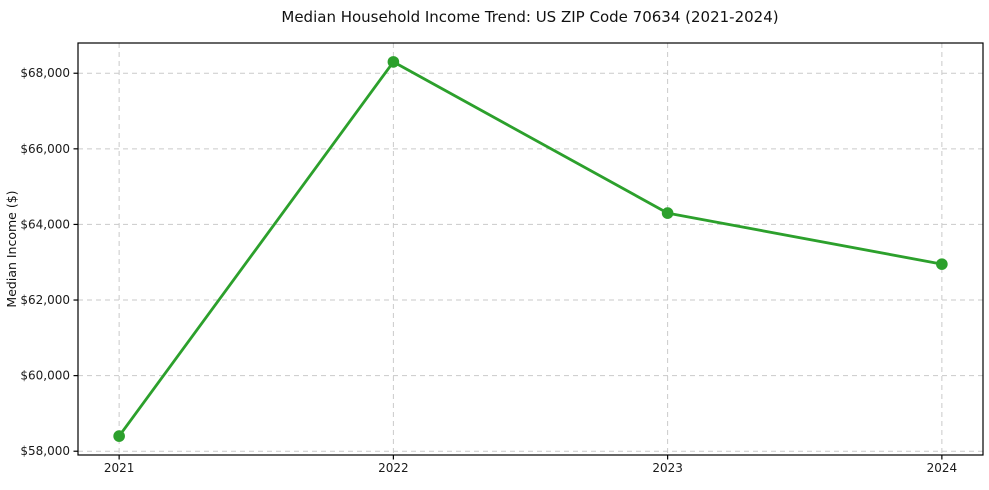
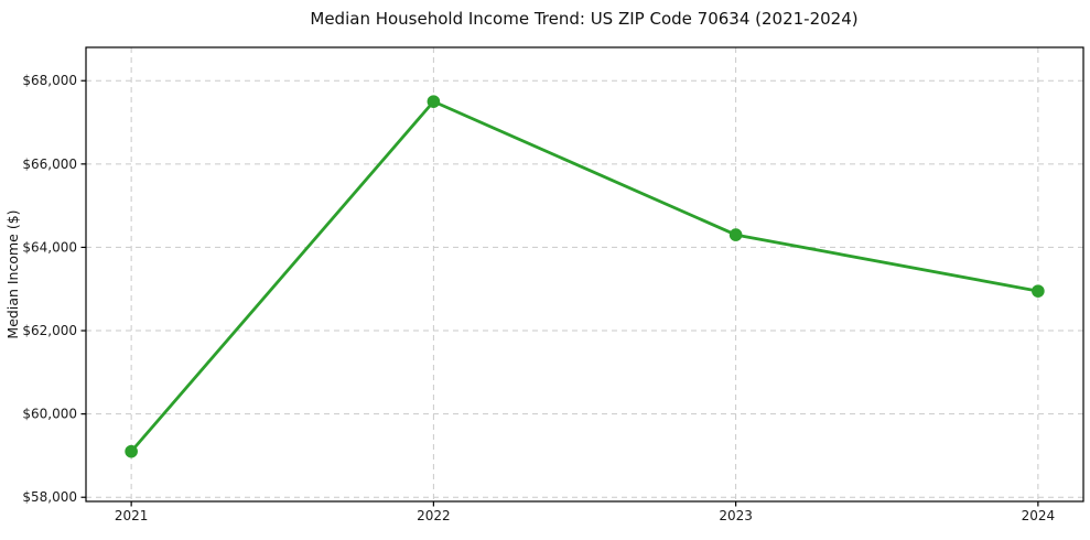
2021: $58400 -> $59100
2022: $68300 -> $67500
